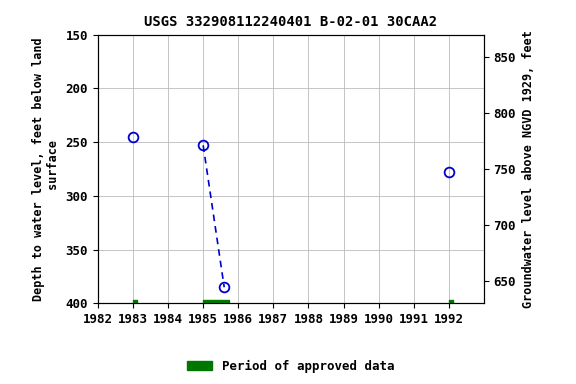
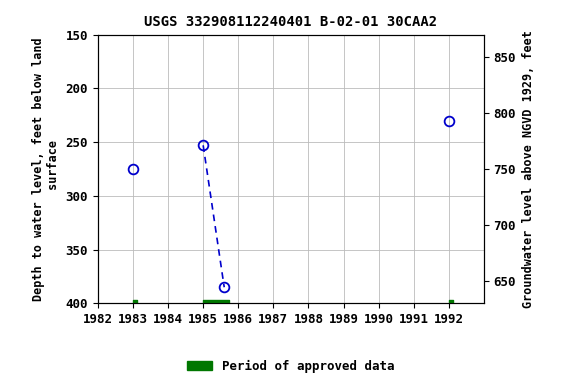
1983: 245 -> 275
1992: 278 -> 230
